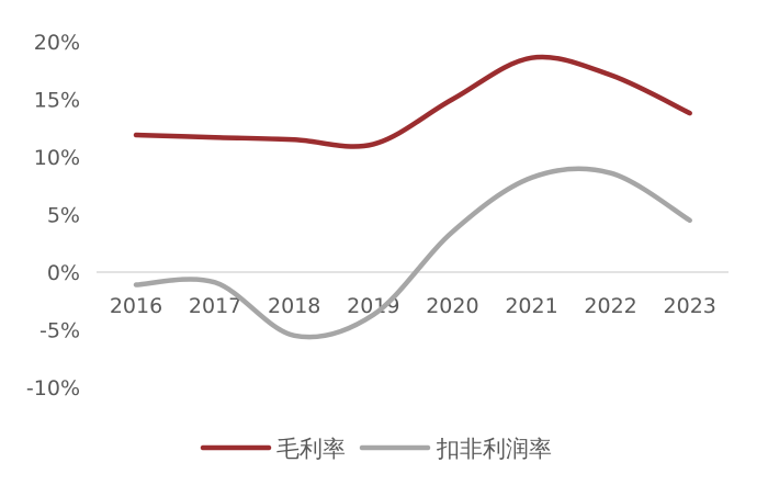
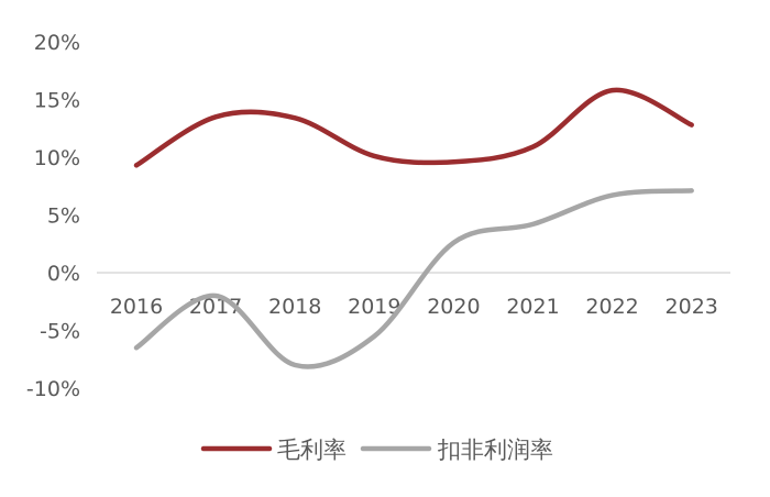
毛利率/2016: 11.9% -> 9.3%
扣非利润率/2016: -1.1% -> -6.5%
毛利率/2017: 11.7% -> 13.5%
扣非利润率/2017: -0.9% -> -2.0%
毛利率/2018: 11.5% -> 13.4%
扣非利润率/2018: -5.5% -> -8.0%
毛利率/2019: 11.1% -> 10.1%
扣非利润率/2019: -3.7% -> -5.5%
毛利率/2020: 15.0% -> 9.6%
扣非利润率/2020: 3.5% -> 2.6%
毛利率/2021: 18.6% -> 10.9%
扣非利润率/2021: 8.2% -> 4.2%
毛利率/2022: 17.1% -> 15.8%
扣非利润率/2022: 8.6% -> 6.7%
毛利率/2023: 13.8% -> 12.8%
扣非利润率/2023: 4.5% -> 7.1%
